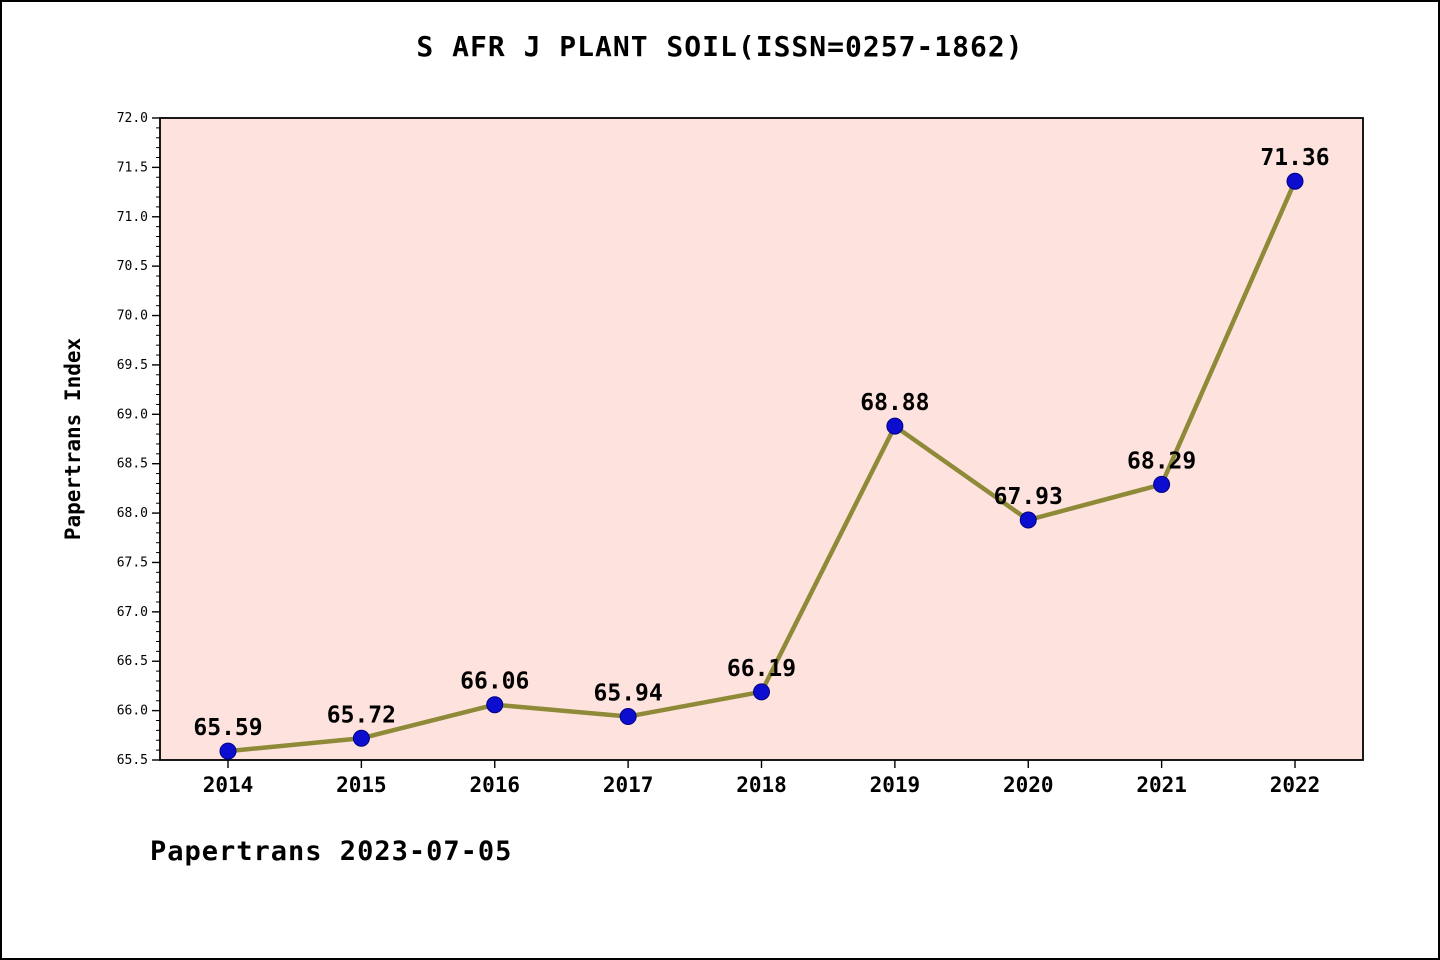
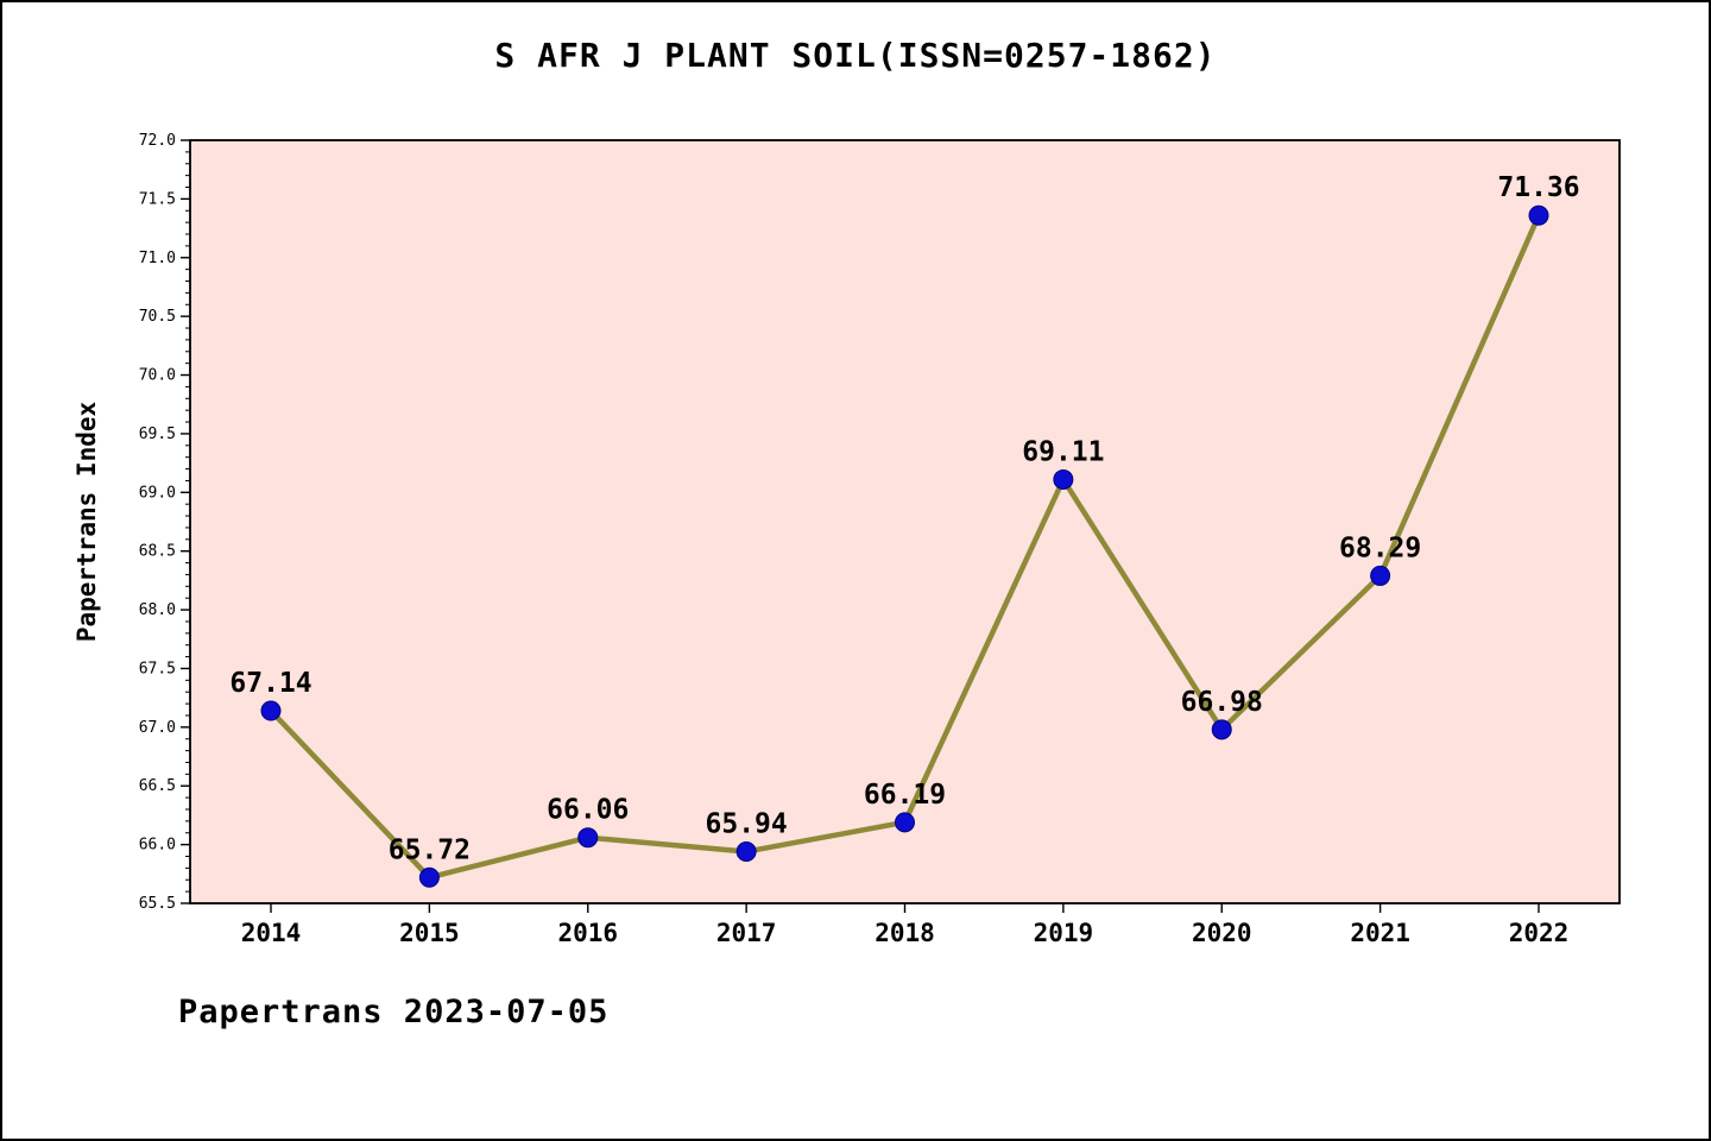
2014: 65.59 -> 67.14
2019: 68.88 -> 69.11
2020: 67.93 -> 66.98
